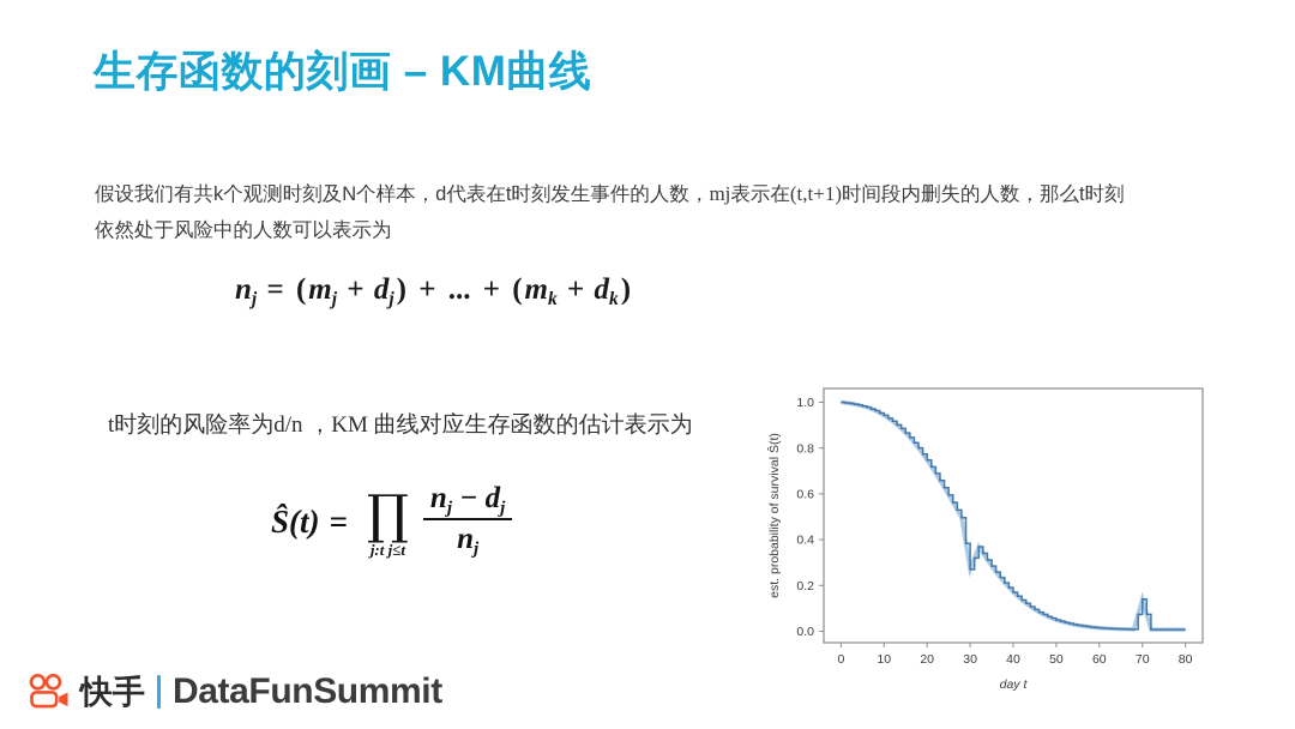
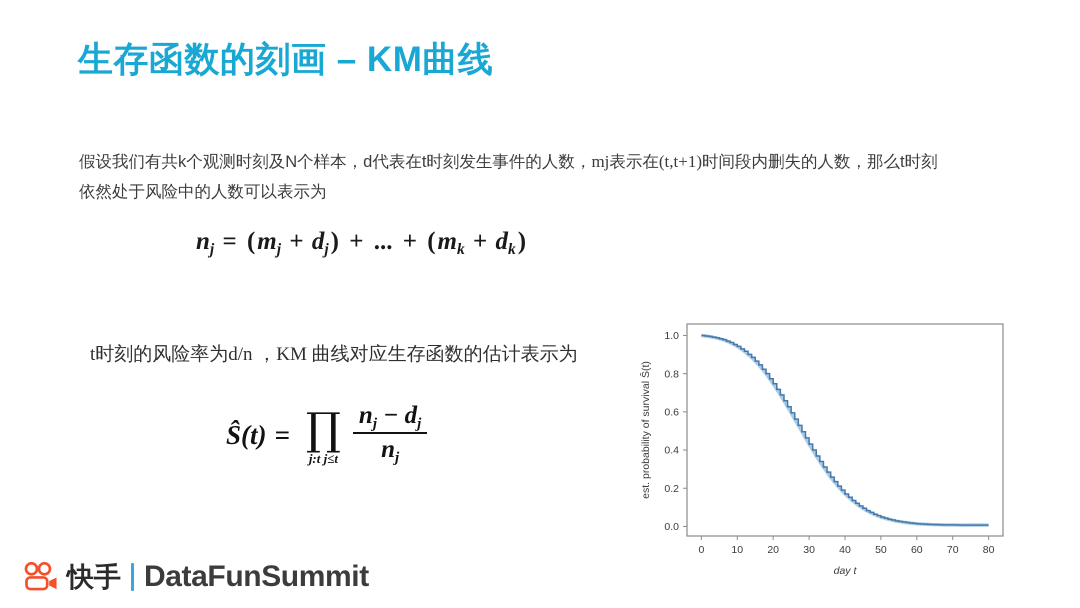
30: 0.27 -> 0.43
70: 0.14 -> 0.01
